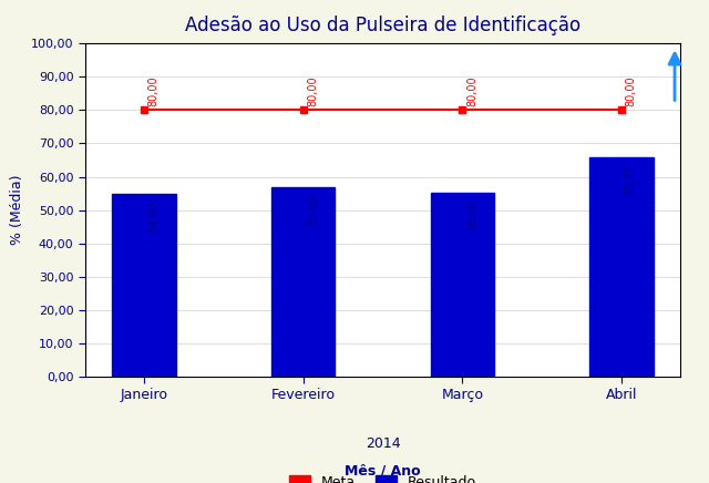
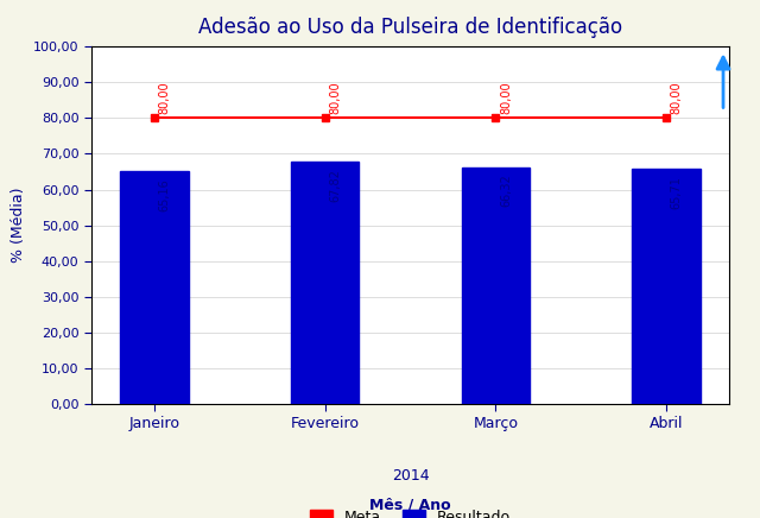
Janeiro: 54,85 -> 65,16
Fevereiro: 57,02 -> 67,82
Março: 55,06 -> 66,32
